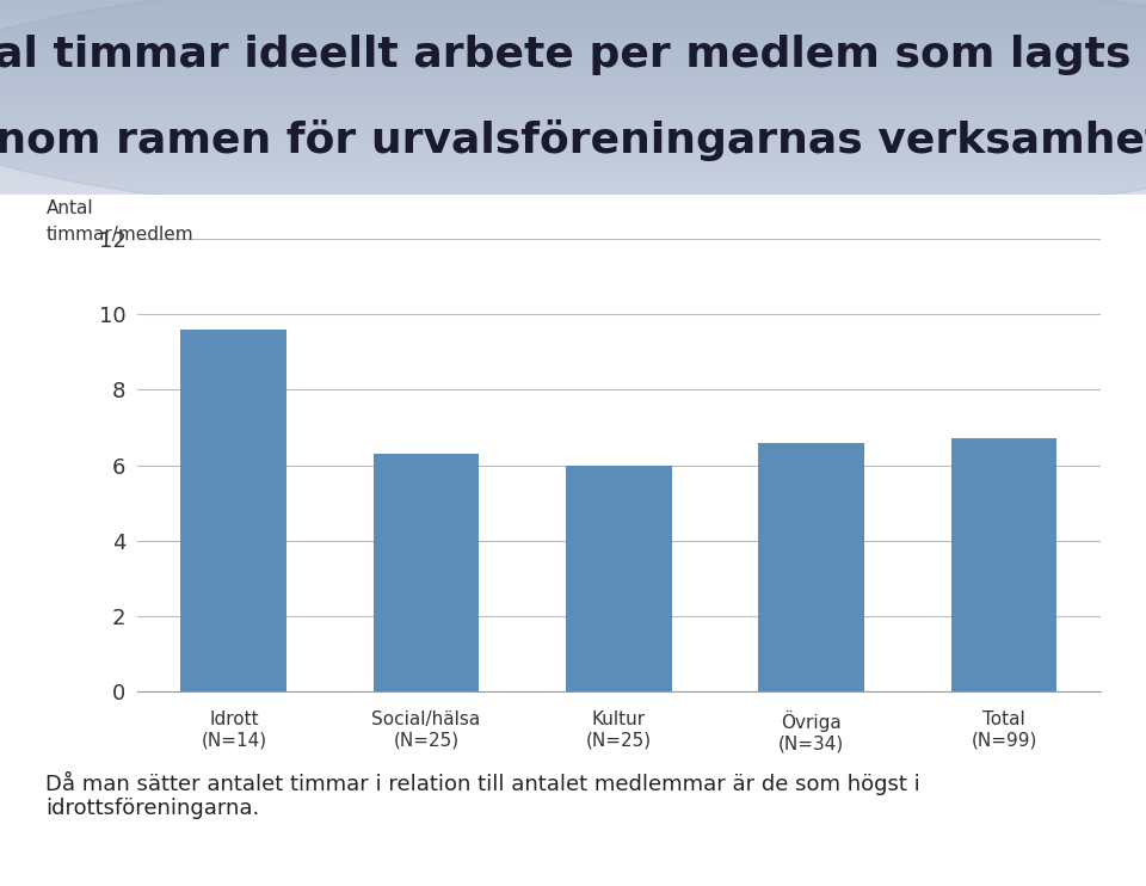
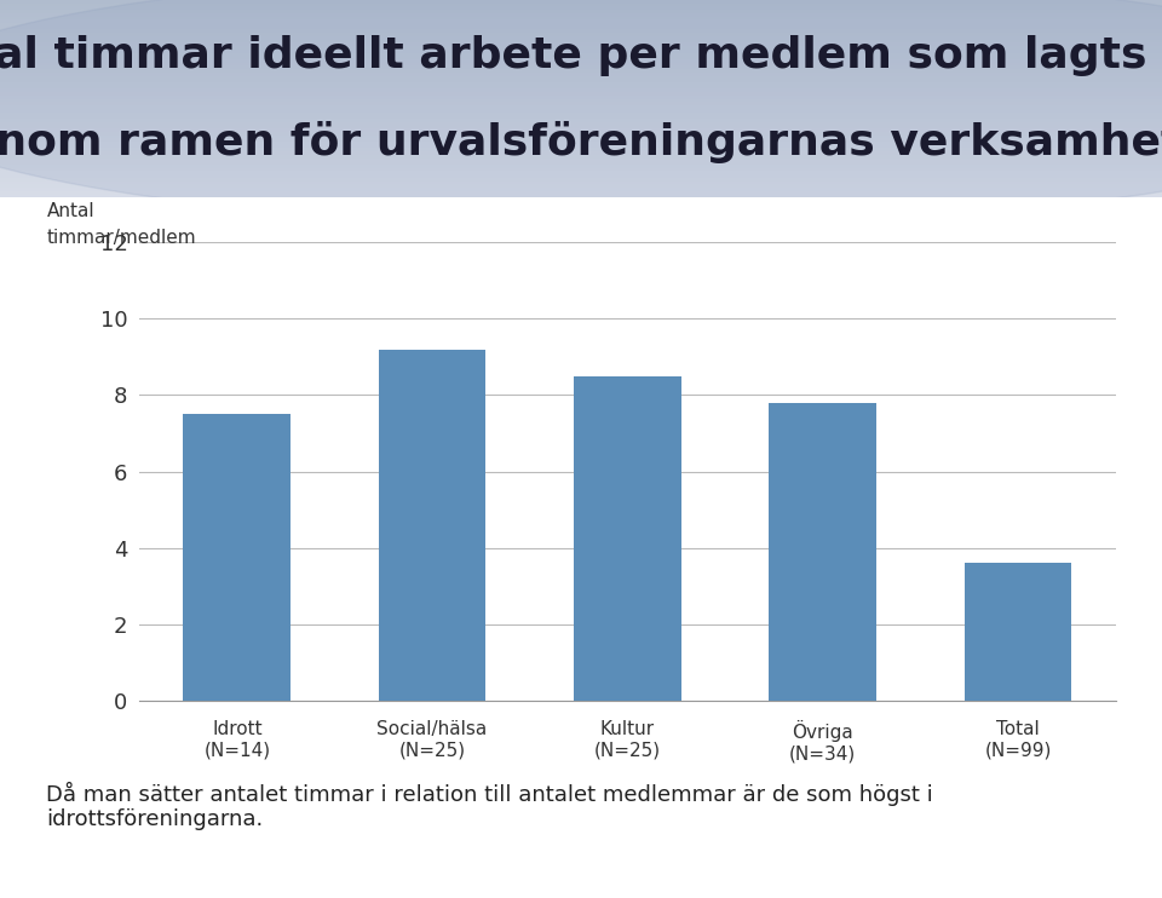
Idrott (N=14): 9.6 -> 7.5
Social/hälsa (N=25): 6.3 -> 9.2
Kultur (N=25): 6.0 -> 8.5
Övriga (N=34): 6.6 -> 7.8
Total (N=99): 6.7 -> 3.6
